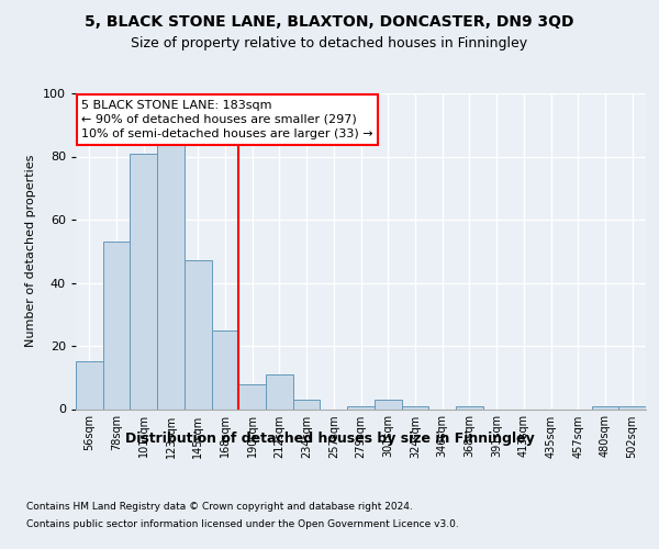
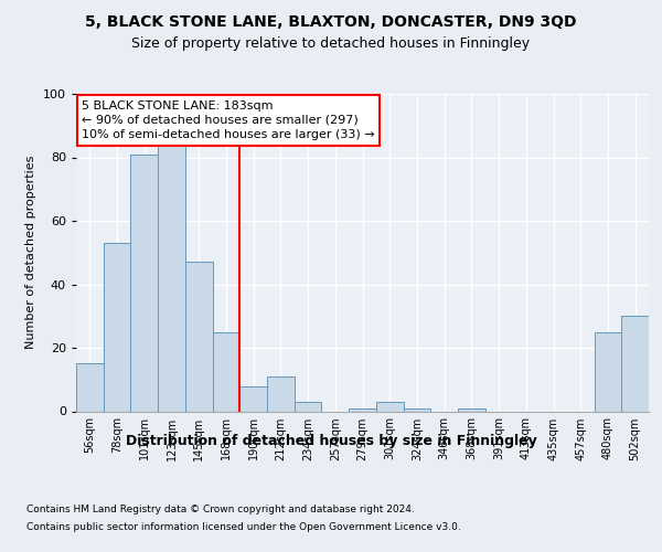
480sqm: 1 -> 25
502sqm: 1 -> 30
